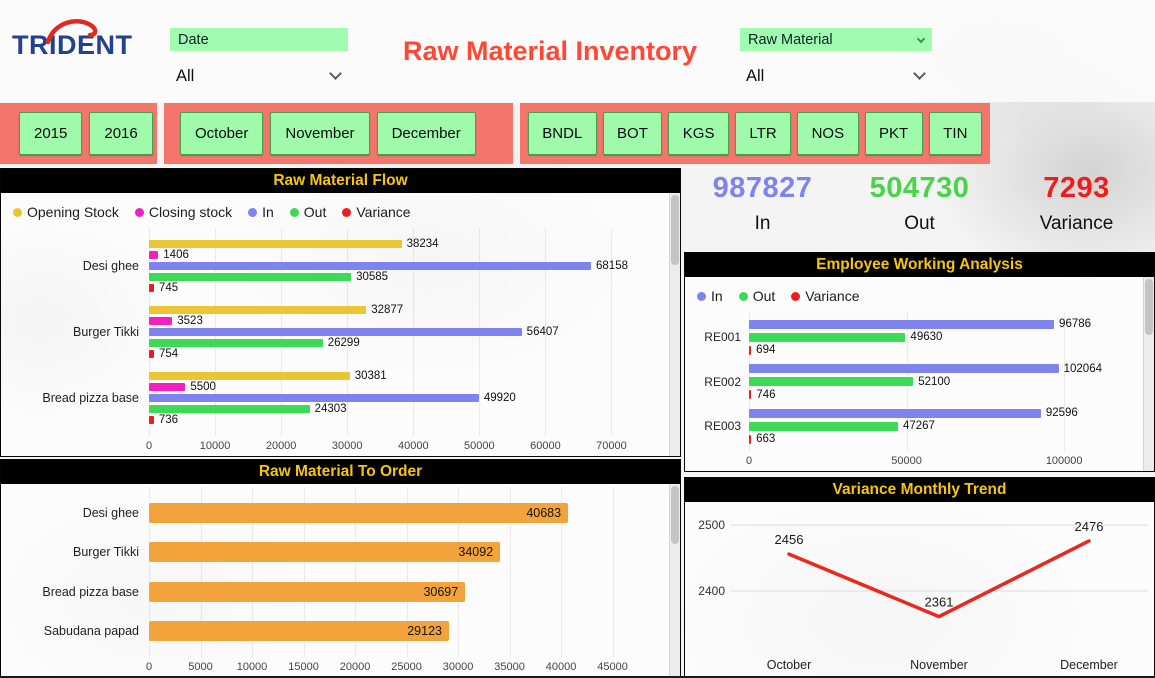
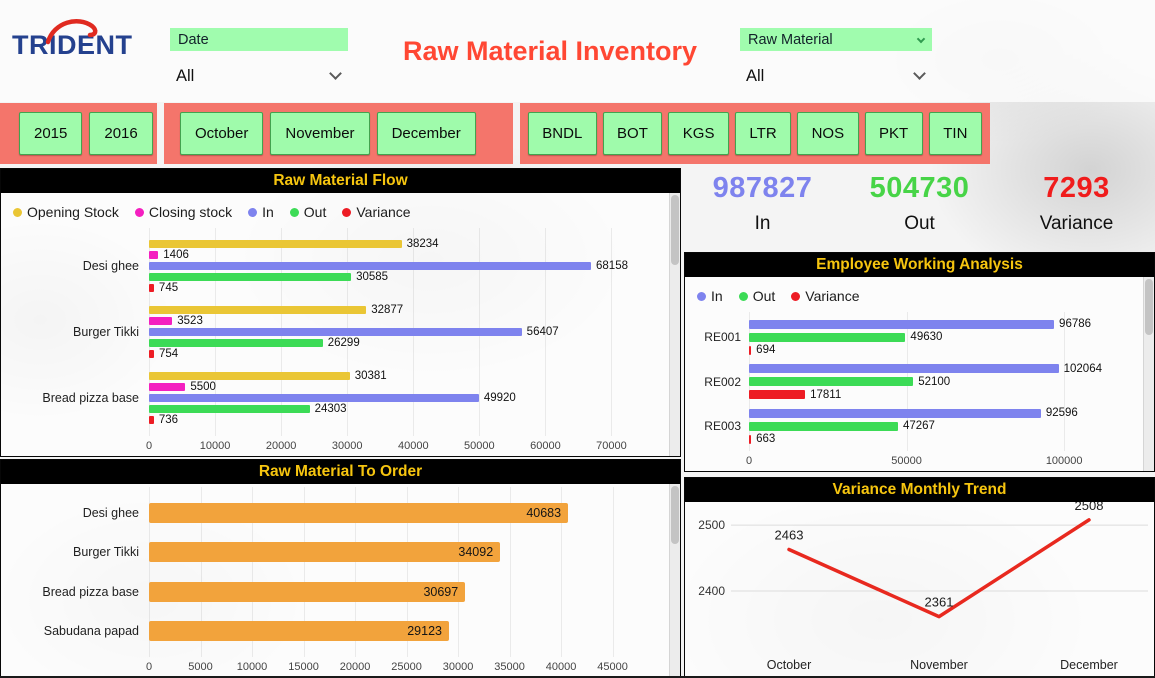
Employee Working Analysis/Variance/RE002: 746 -> 17811
Variance Monthly Trend/October: 2456 -> 2463
Variance Monthly Trend/December: 2476 -> 2508
